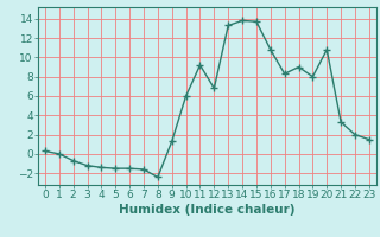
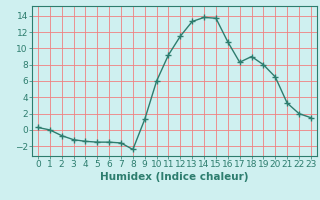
12: 6.8 -> 11.5
20: 10.8 -> 6.5
